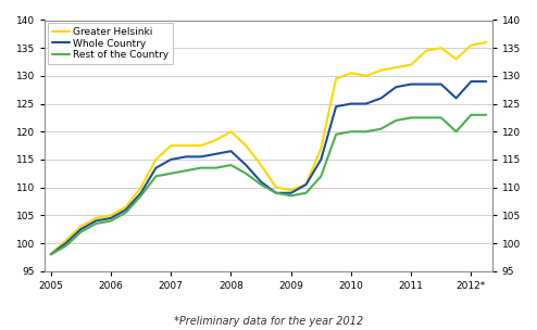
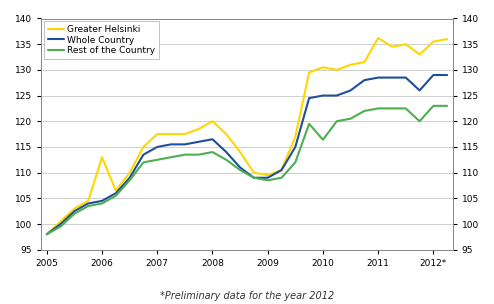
Greater Helsinki/2006: 105.0 -> 113.0
Rest of the Country/2010: 120.0 -> 116.4
Greater Helsinki/2011: 132.0 -> 136.2
